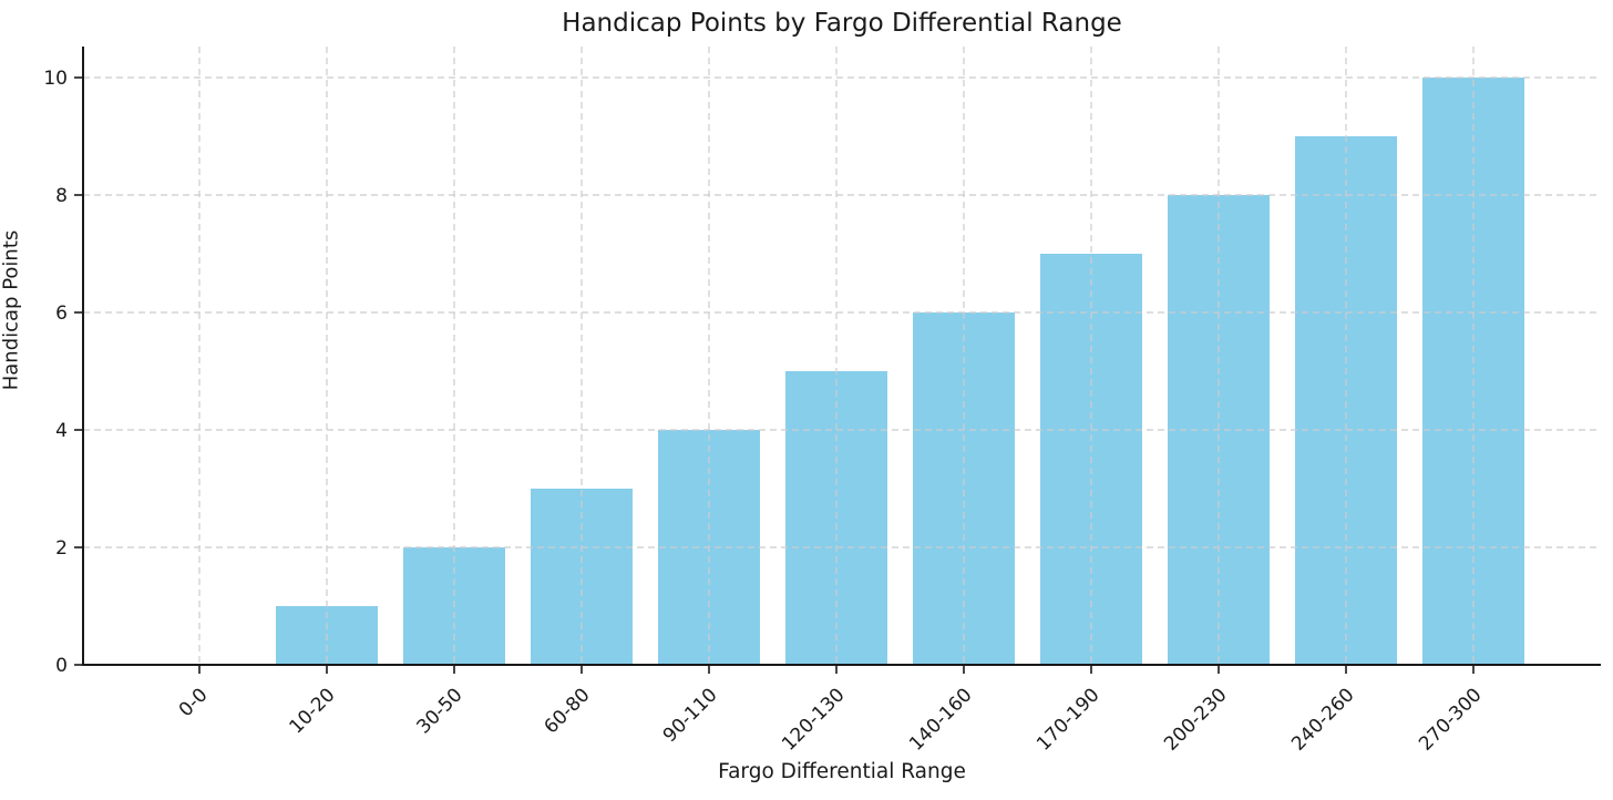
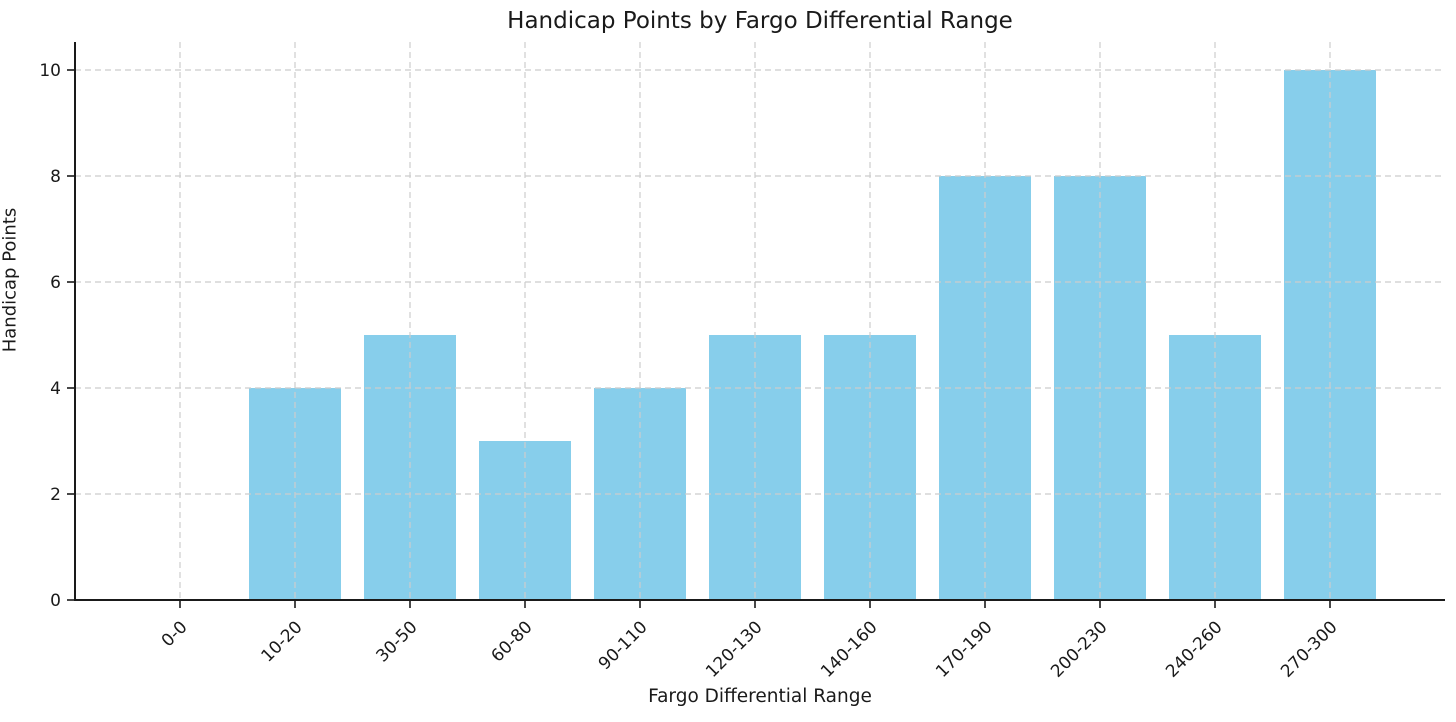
10-20: 1 -> 4
30-50: 2 -> 5
140-160: 6 -> 5
170-190: 7 -> 8
240-260: 9 -> 5
